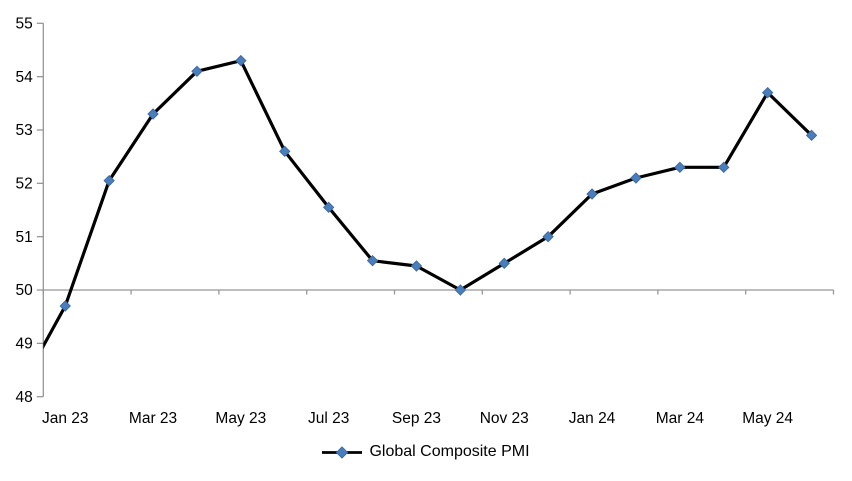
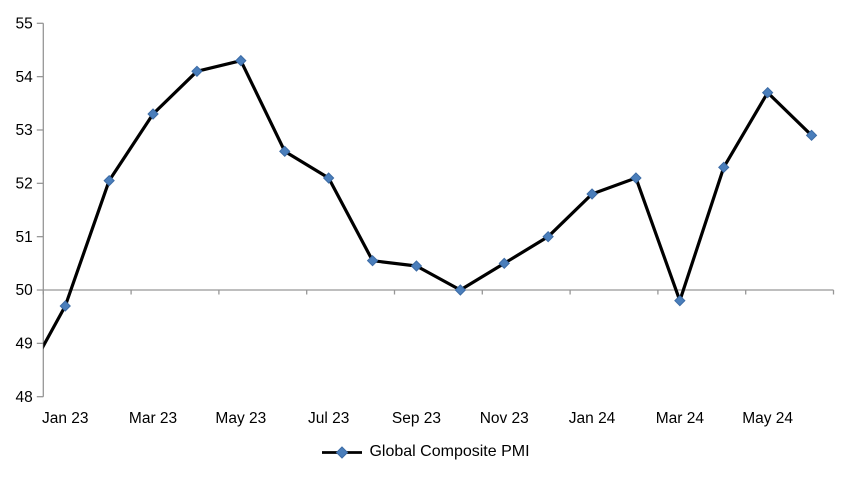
Jul 23: 51.5 -> 52.1
Mar 24: 52.3 -> 49.8
